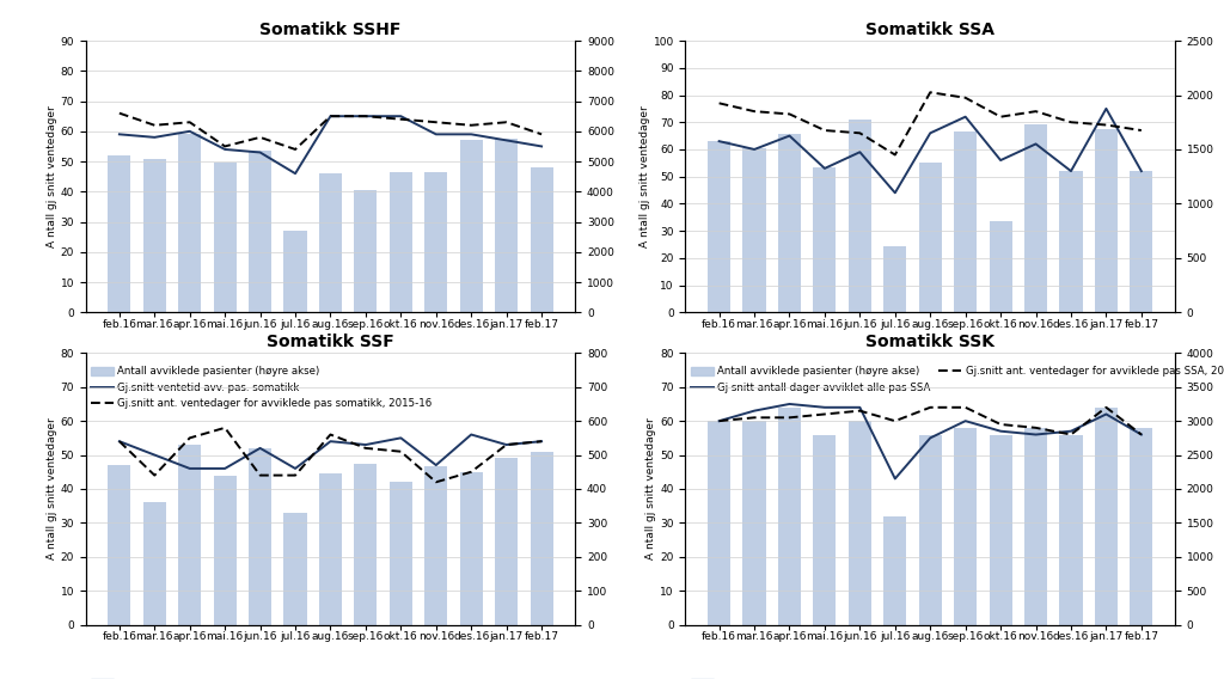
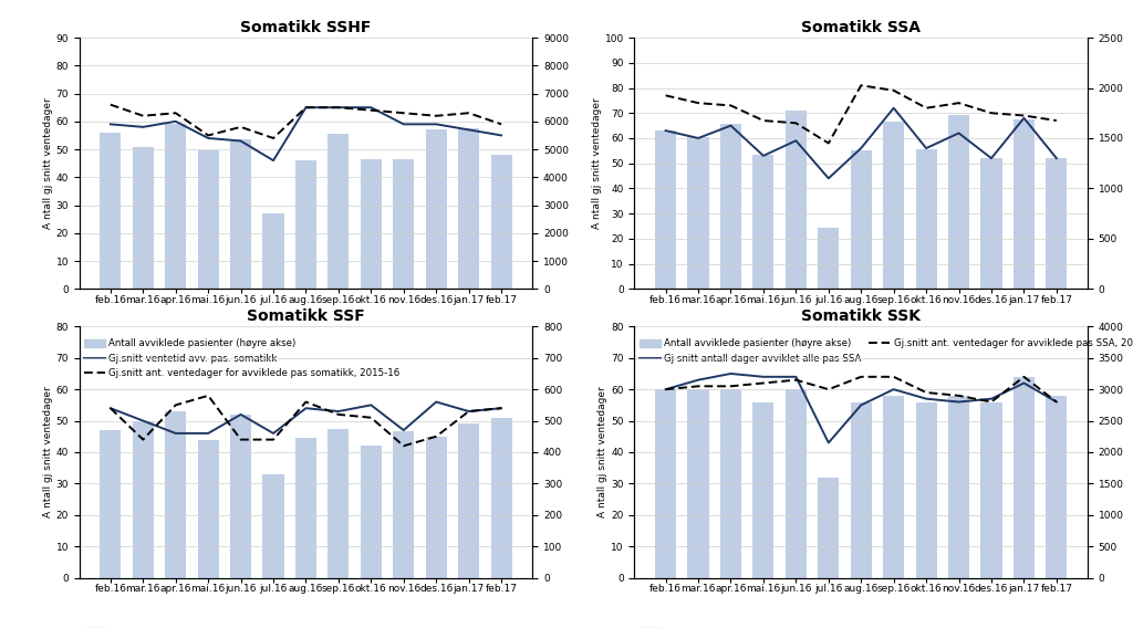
Somatikk SSHF/Antall avviklede pasienter (høyre akse)/feb.16: 5200 -> 5600
Somatikk SSHF/Antall avviklede pasienter (høyre akse)/sep.16: 4050 -> 5550
Somatikk SSA/Gj snitt antall dager avviklet alle pas SSA/aug.16: 66 -> 56
Somatikk SSA/Antall avviklede pasienter (høyre akse)/okt.16: 840 -> 1390
Somatikk SSA/Gj snitt antall dager avviklet alle pas SSA/jan.17: 75 -> 68
Somatikk SSF/Antall avviklede pasienter (høyre akse)/mar.16: 360 -> 500
Somatikk SSK/Antall avviklede pasienter (høyre akse)/apr.16: 3200 -> 3000
